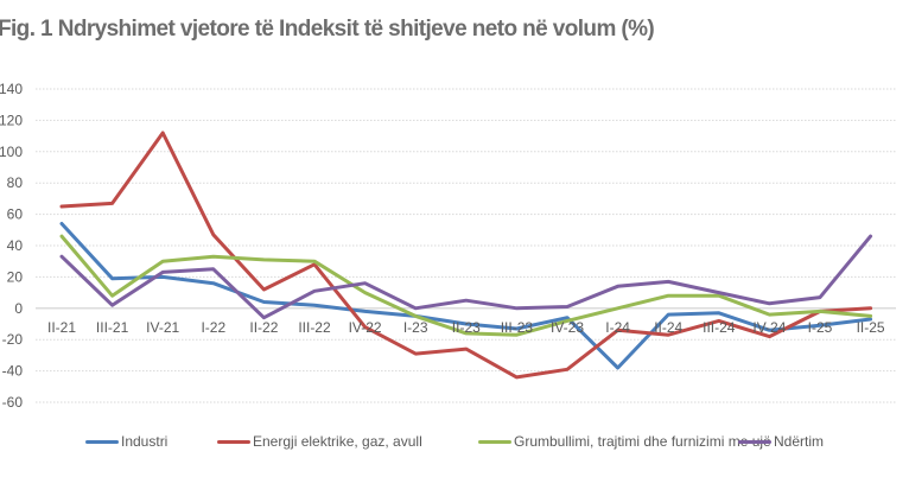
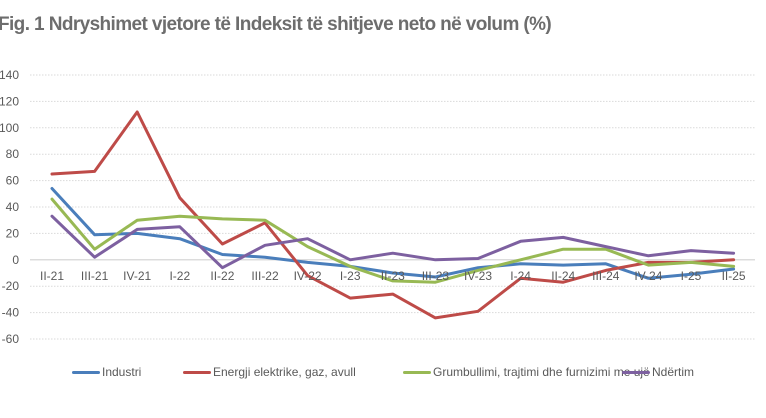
Industri/I-24: -38 -> -3
Energji elektrike, gaz, avull/IV-24: -18 -> -2
Ndërtim/II-25: 46 -> 5
